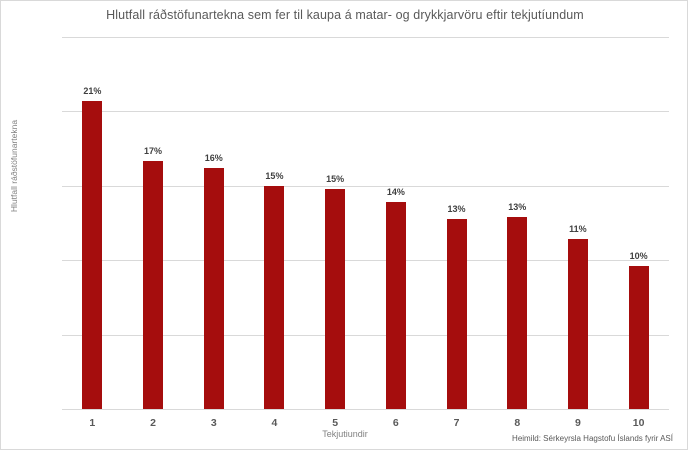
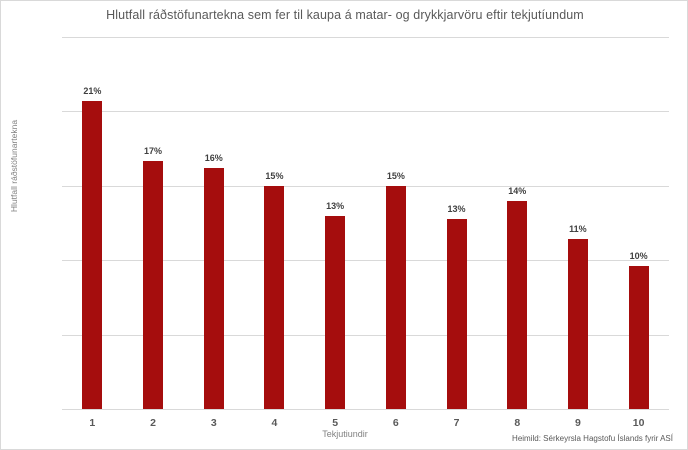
5: 15% -> 13%
6: 14% -> 15%
8: 13% -> 14%
